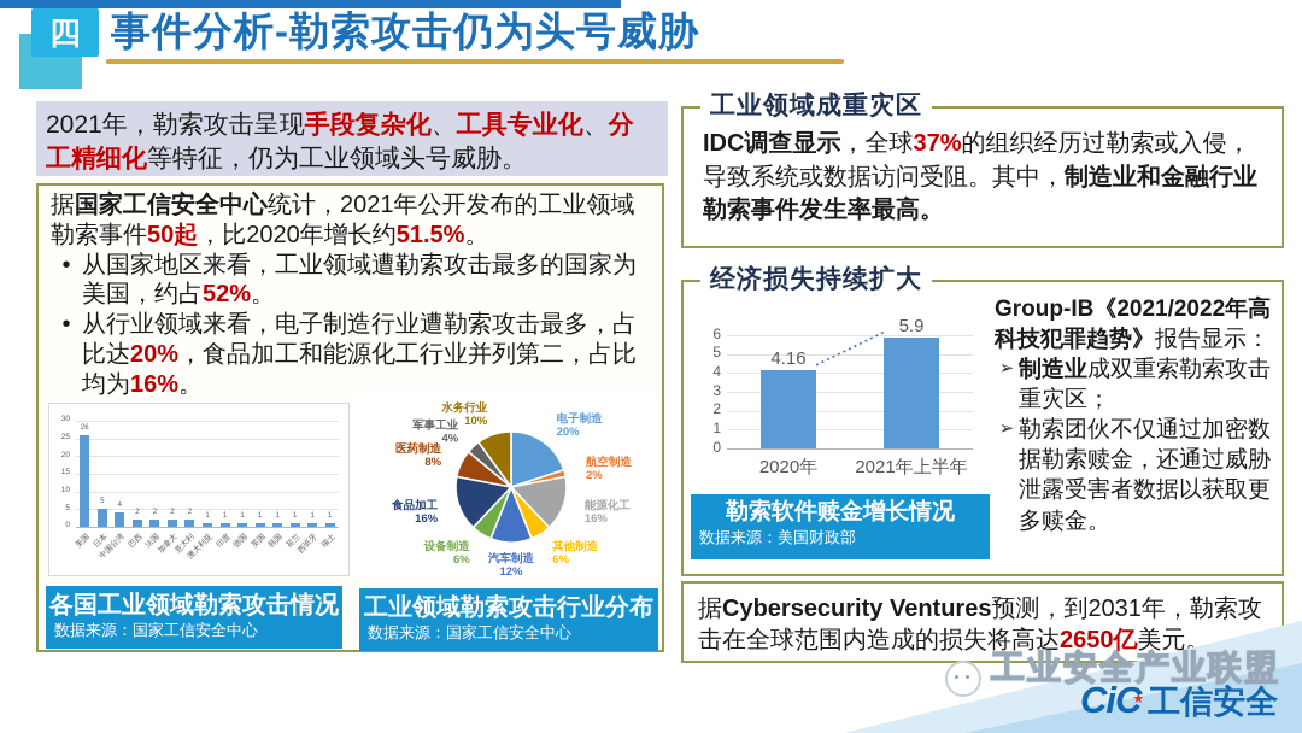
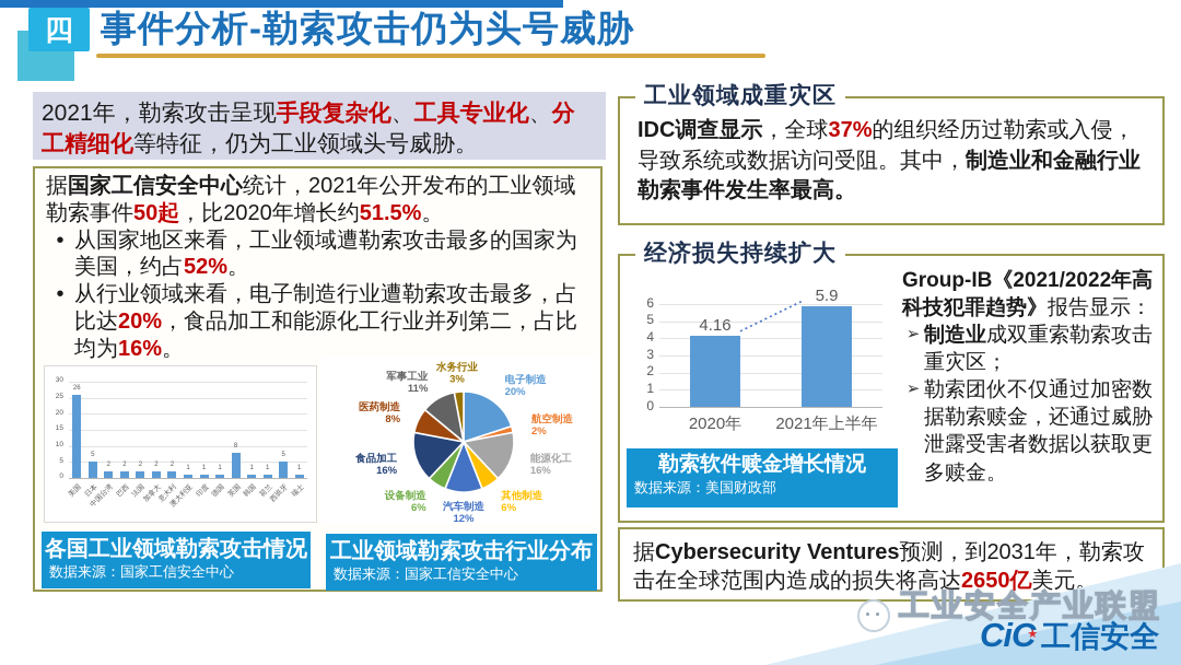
各国工业领域勒索攻击情况/中国台湾: 4 -> 2
各国工业领域勒索攻击情况/英国: 1 -> 8
各国工业领域勒索攻击情况/西班牙: 1 -> 5
工业领域勒索攻击行业分布/军事工业: 4% -> 11%
工业领域勒索攻击行业分布/水务行业: 10% -> 3%
